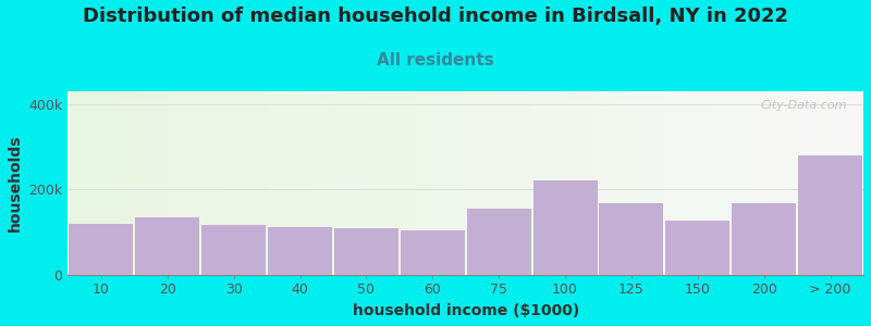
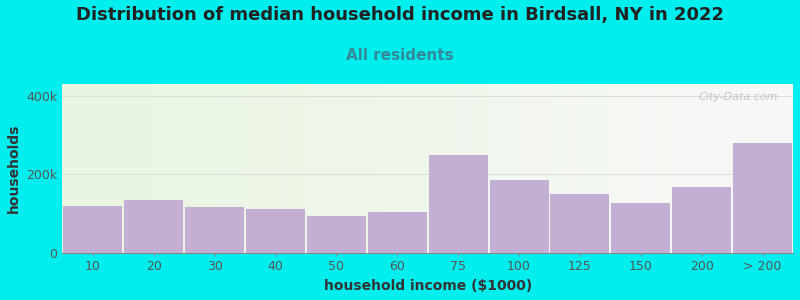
50: 108k -> 95k
75: 155k -> 250k
100: 222k -> 185k
125: 168k -> 150k
